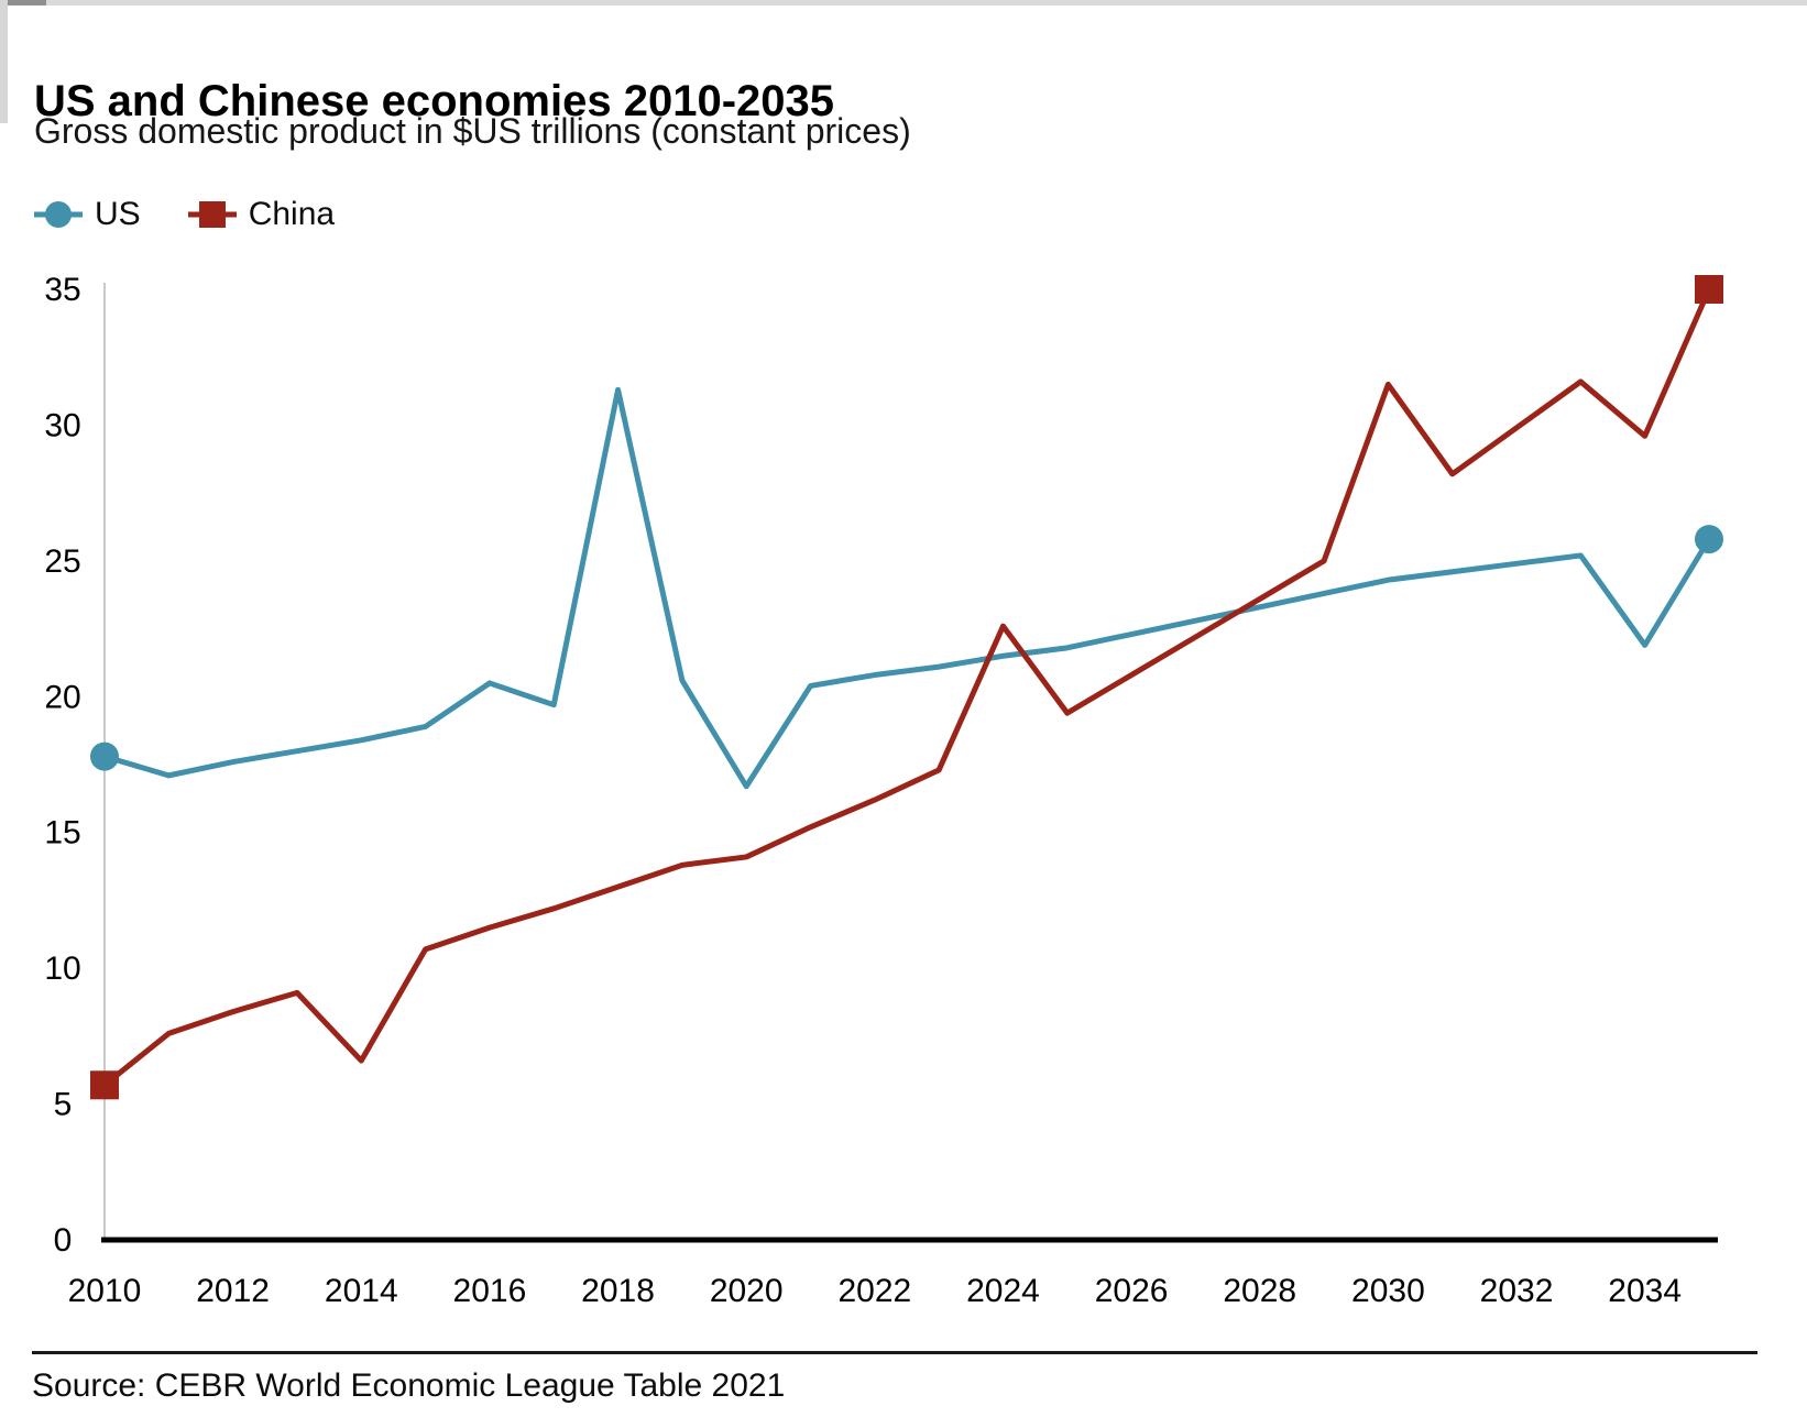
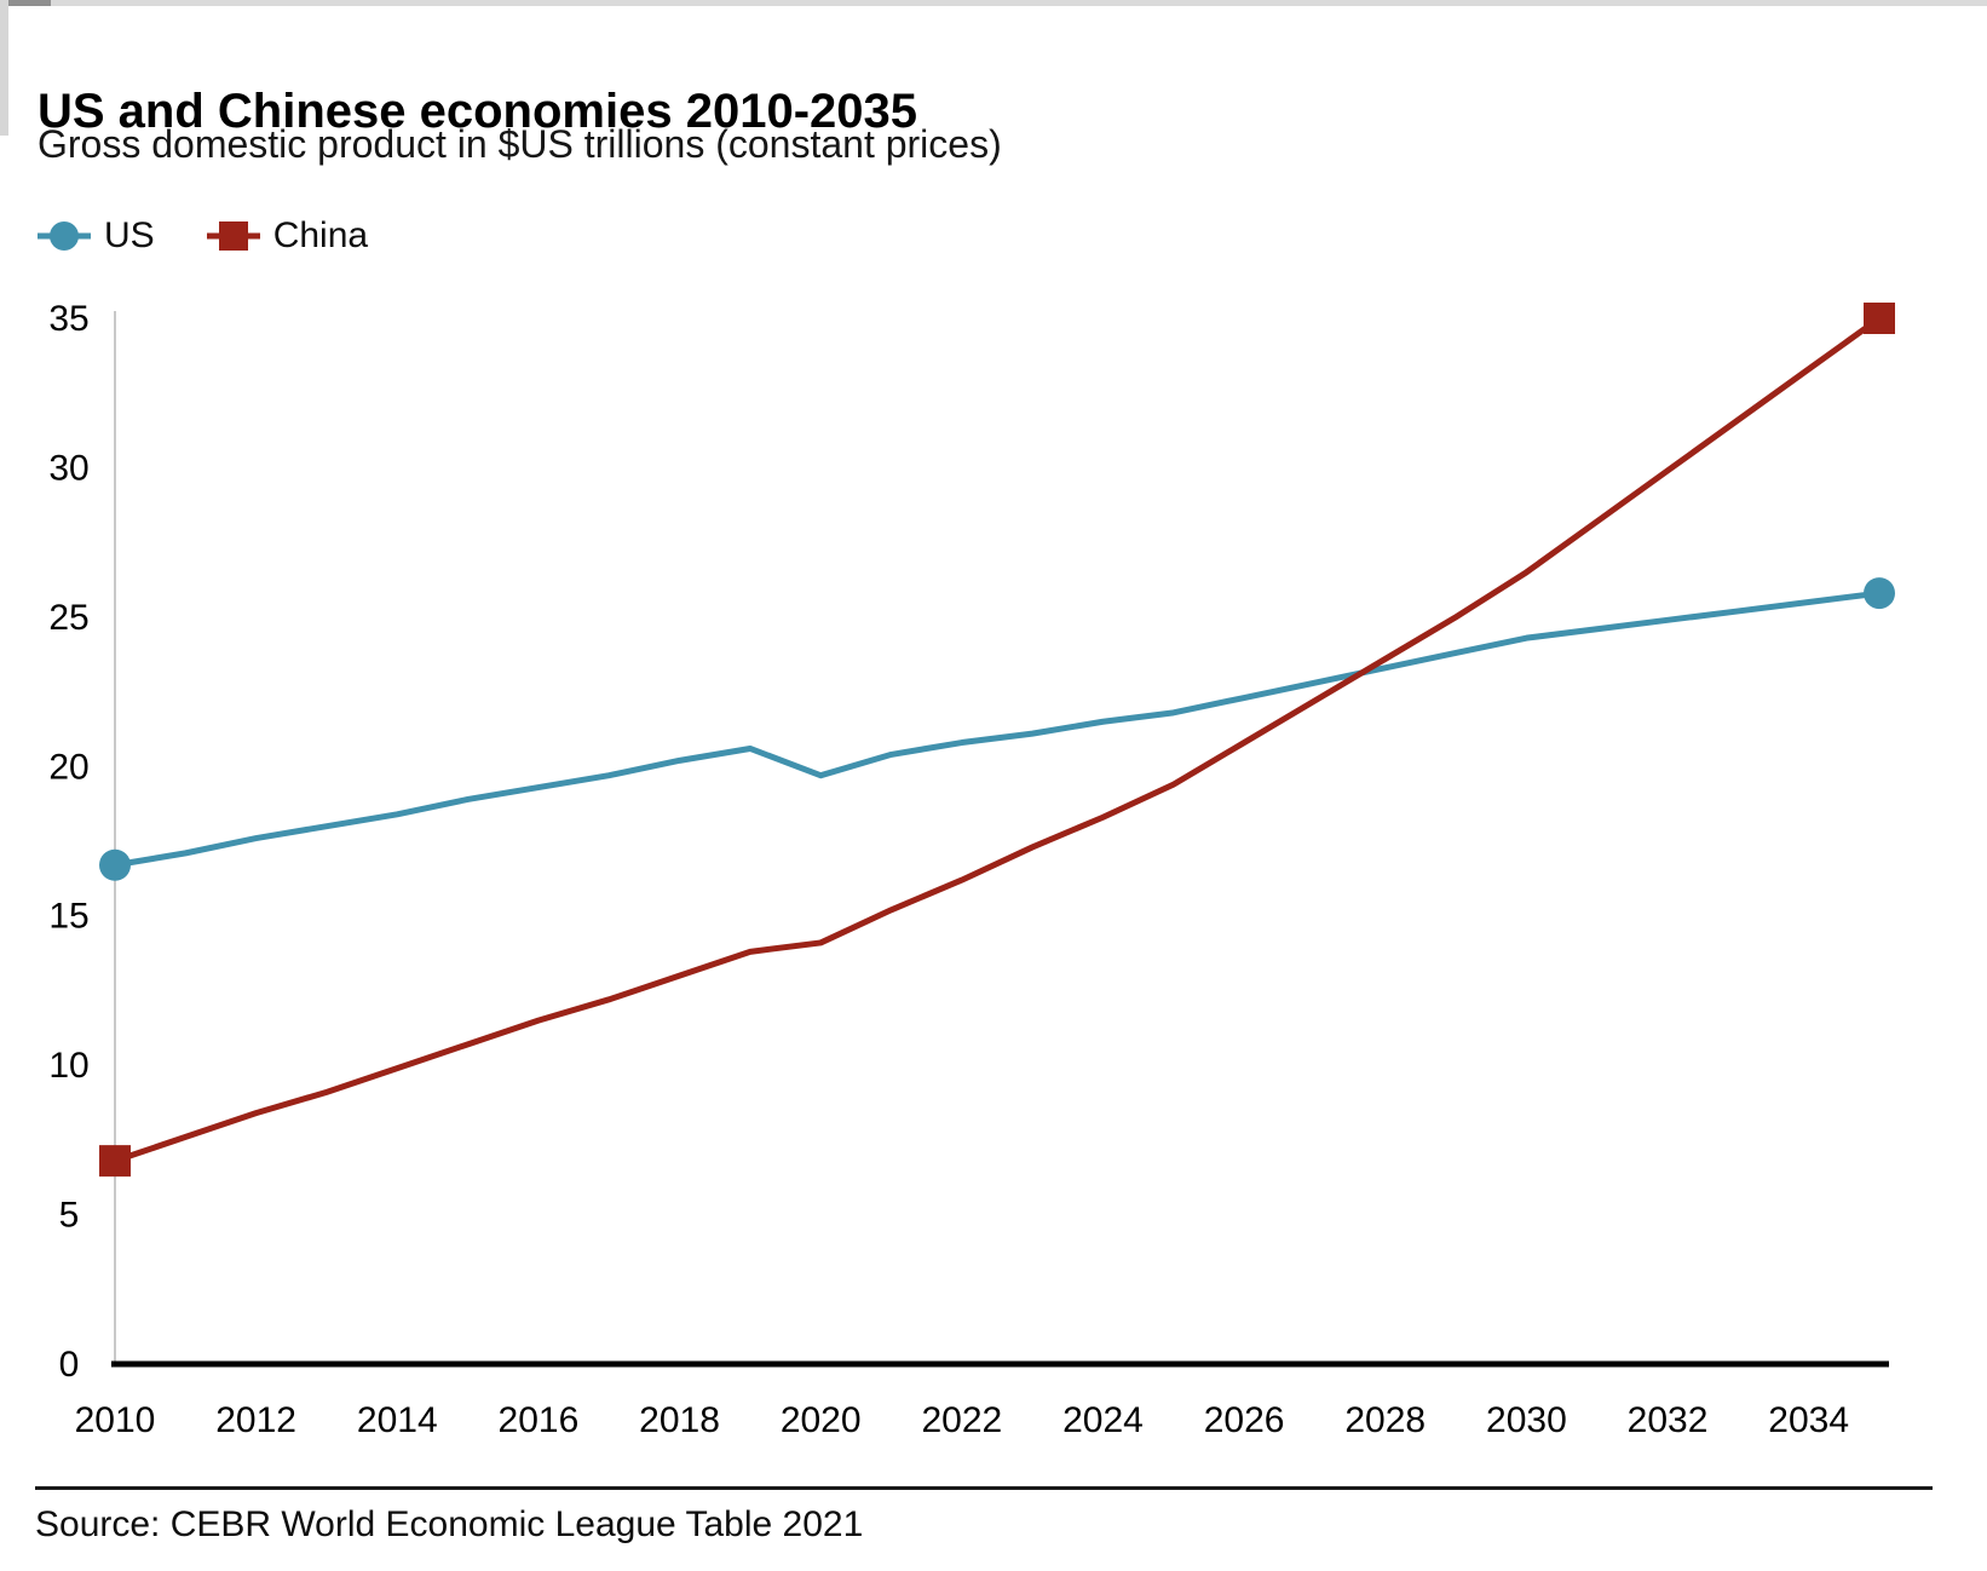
US/2010: 17.8 -> 16.7
China/2010: 5.7 -> 6.8
China/2014: 6.6 -> 9.9
US/2016: 20.5 -> 19.3
US/2018: 31.3 -> 20.2
US/2020: 16.7 -> 19.7
China/2024: 22.6 -> 18.3
China/2030: 31.5 -> 26.5
US/2034: 21.9 -> 25.5
China/2034: 29.6 -> 33.3
